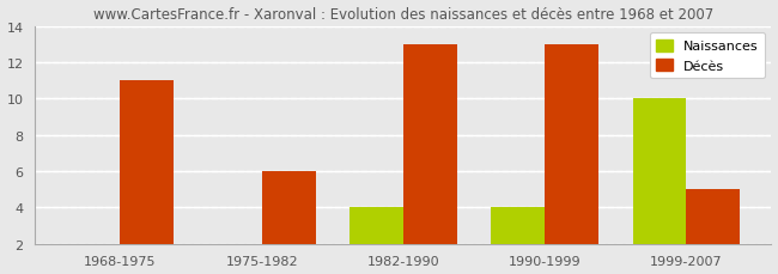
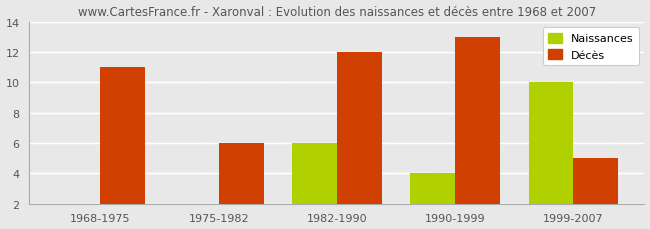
Naissances/1982-1990: 4 -> 6
Décès/1982-1990: 13 -> 12
